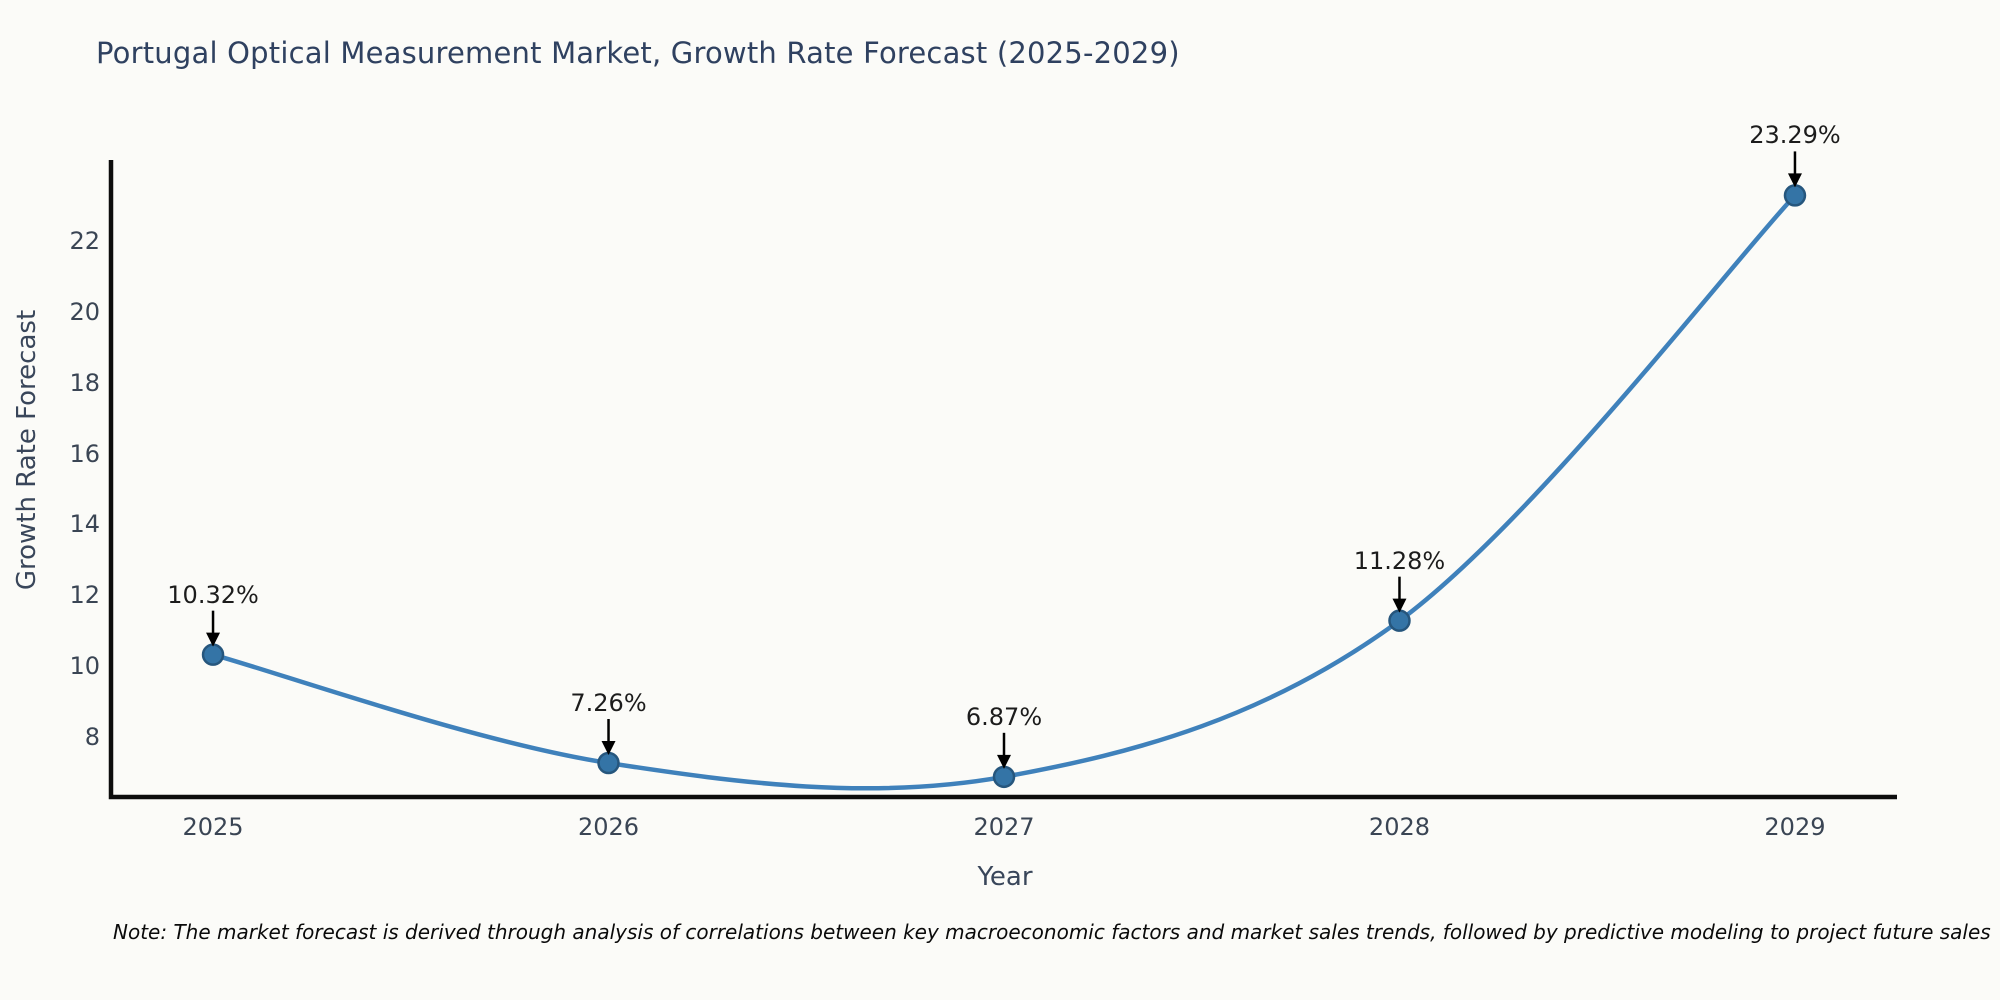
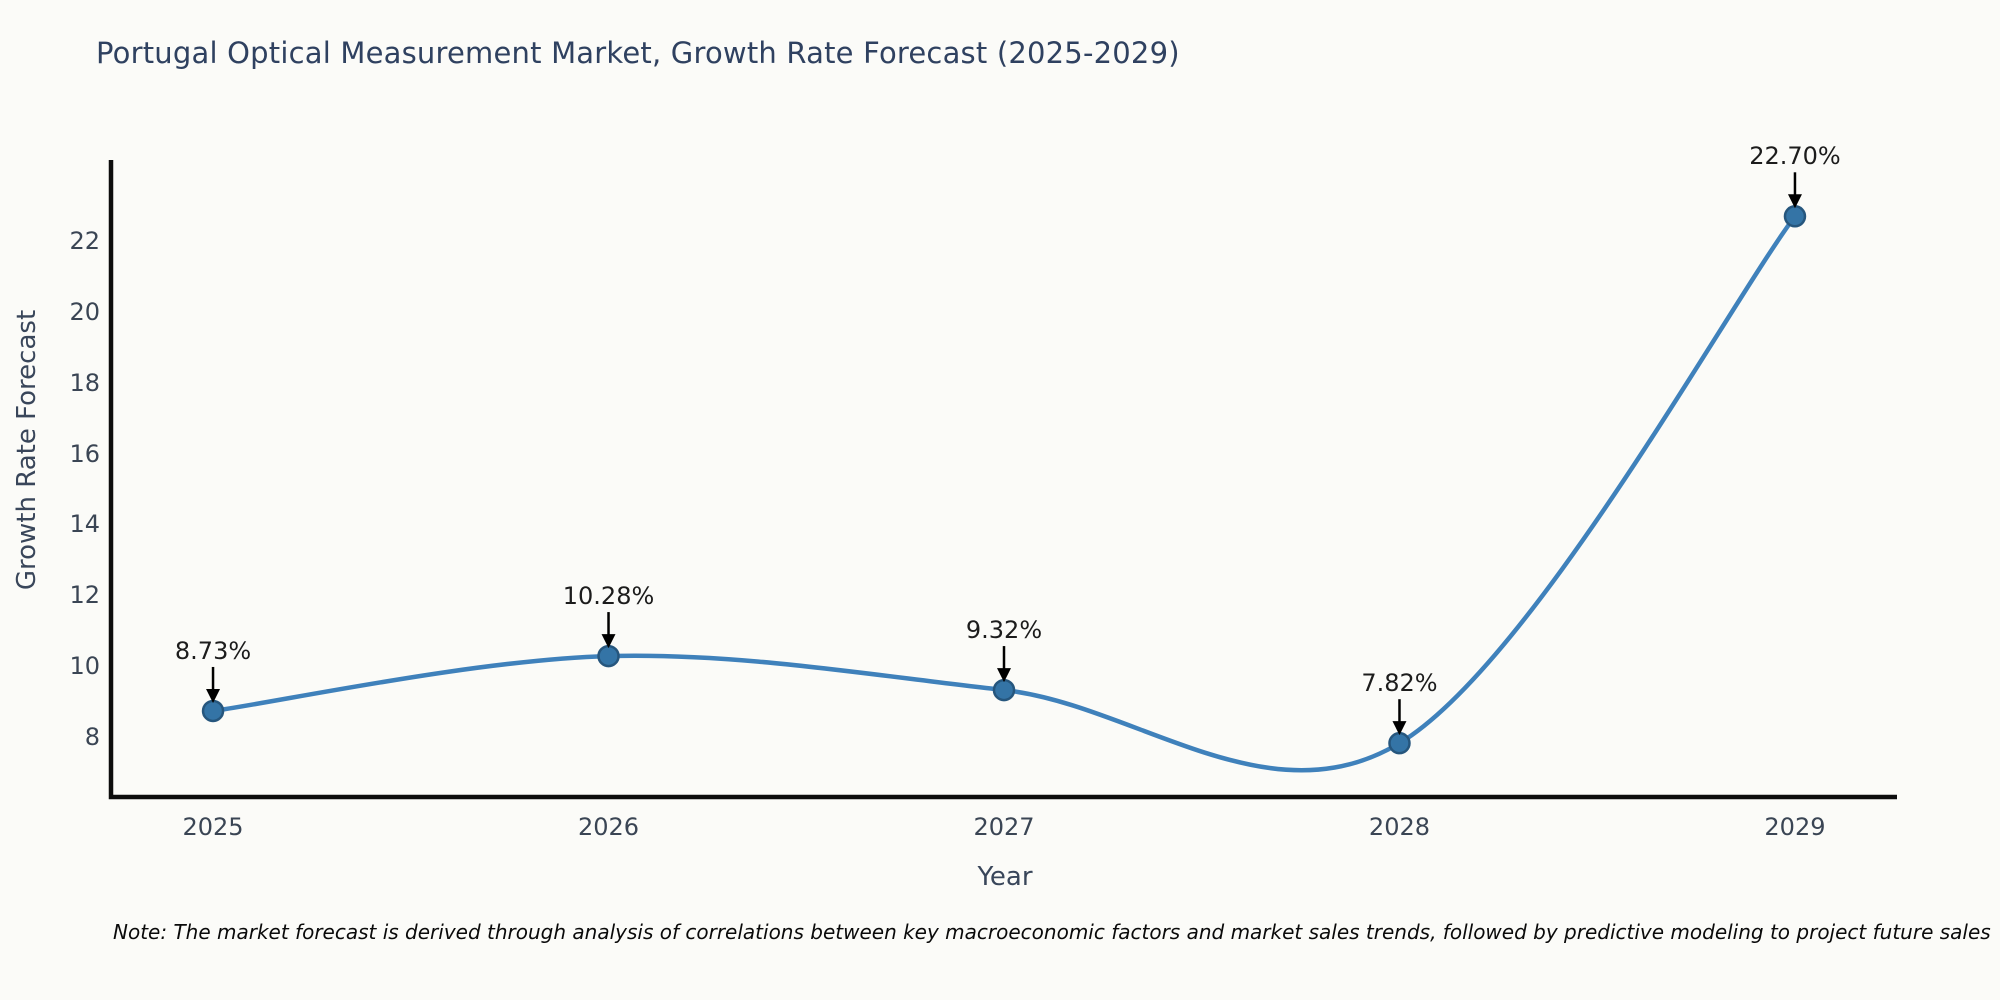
2025: 10.32% -> 8.73%
2026: 7.26% -> 10.28%
2027: 6.87% -> 9.32%
2028: 11.28% -> 7.82%
2029: 23.29% -> 22.70%
